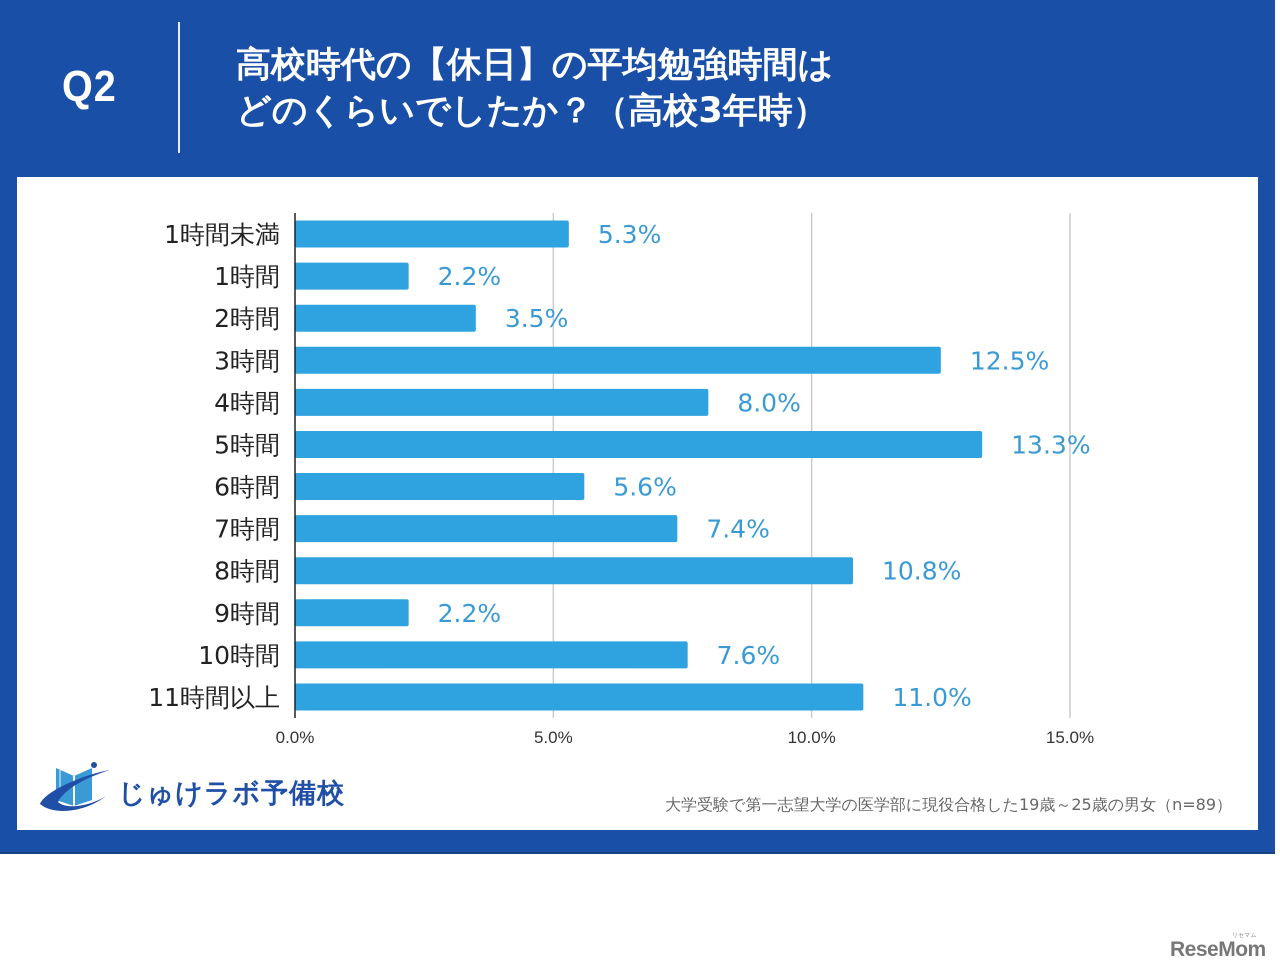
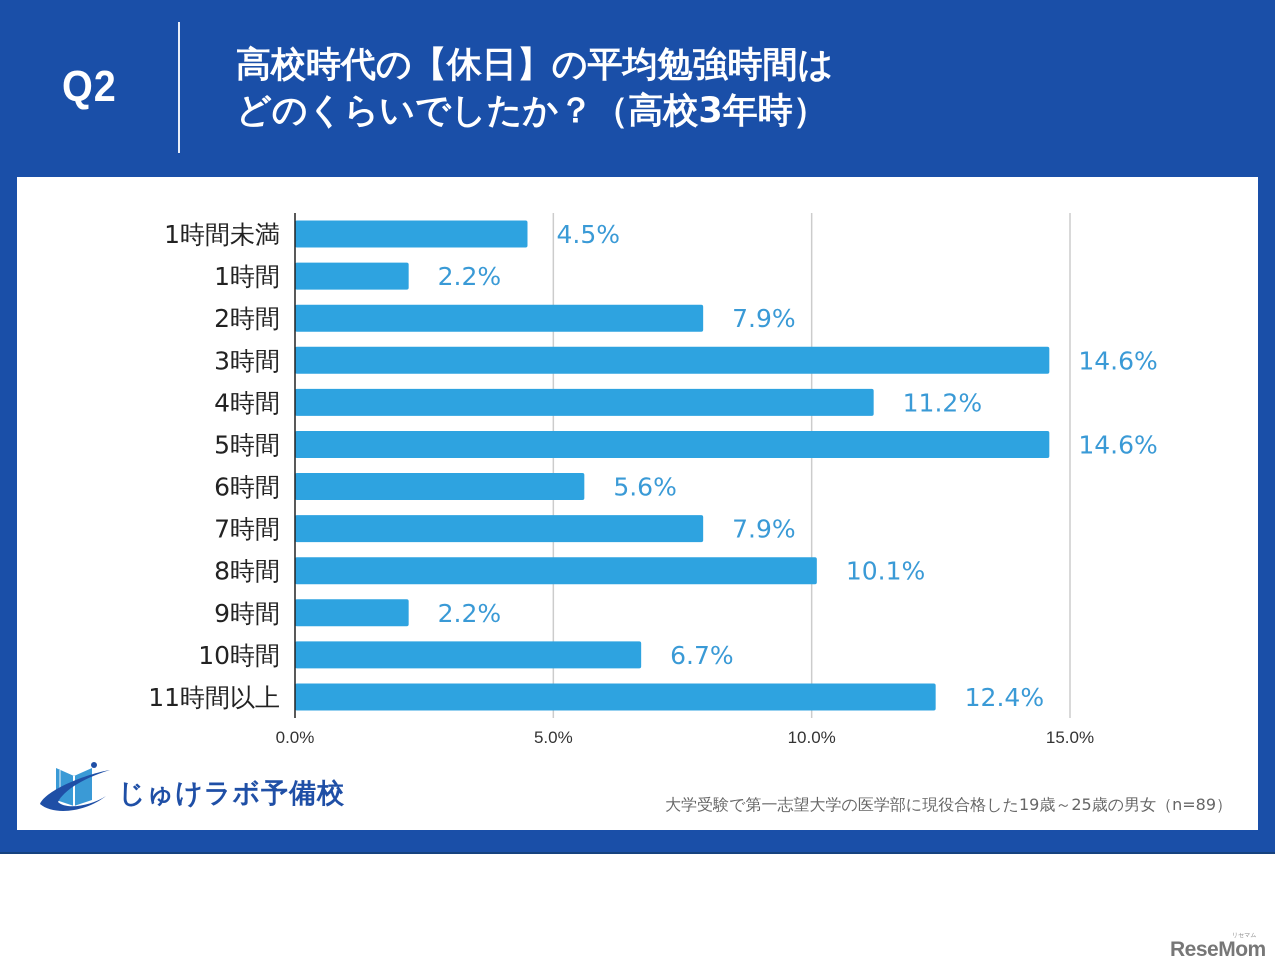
1時間未満: 5.3% -> 4.5%
2時間: 3.5% -> 7.9%
3時間: 12.5% -> 14.6%
4時間: 8.0% -> 11.2%
5時間: 13.3% -> 14.6%
7時間: 7.4% -> 7.9%
8時間: 10.8% -> 10.1%
10時間: 7.6% -> 6.7%
11時間以上: 11.0% -> 12.4%
